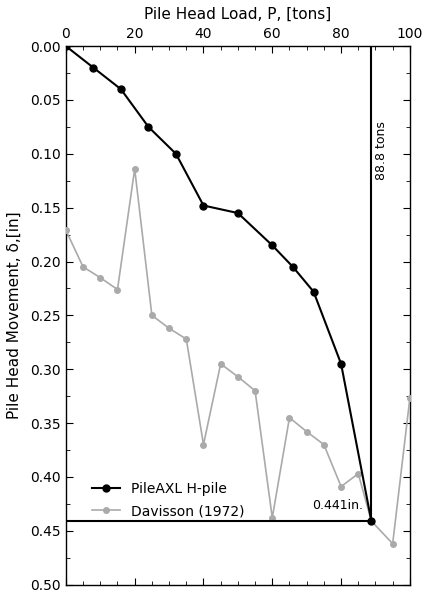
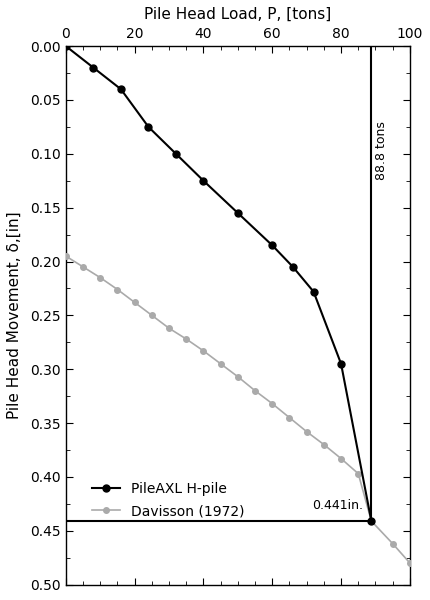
Davisson (1972)/0: 0.171 -> 0.195
Davisson (1972)/20: 0.114 -> 0.238
PileAXL H-pile/40: 0.148 -> 0.125
Davisson (1972)/40: 0.370 -> 0.283
Davisson (1972)/60: 0.438 -> 0.332
Davisson (1972)/80: 0.409 -> 0.383
Davisson (1972)/100: 0.327 -> 0.480
